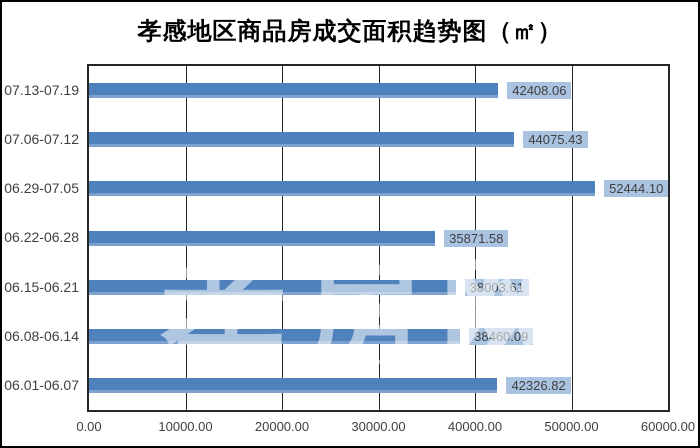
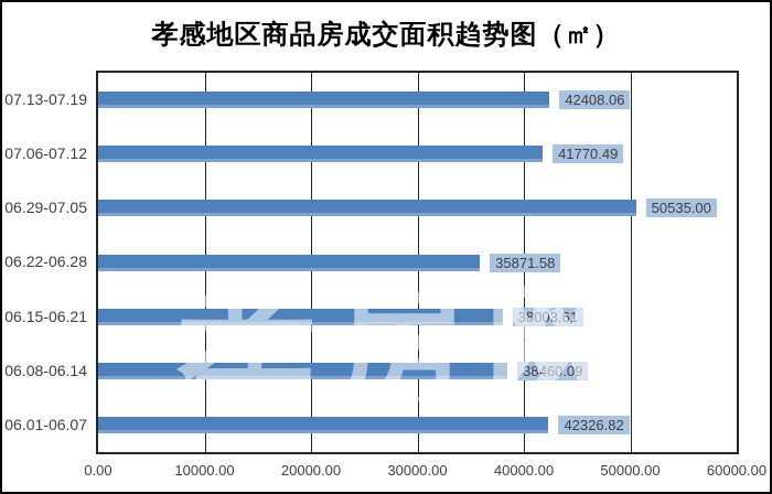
07.06-07.12: 44075.43 -> 41770.49
06.29-07.05: 52444.10 -> 50535.00
